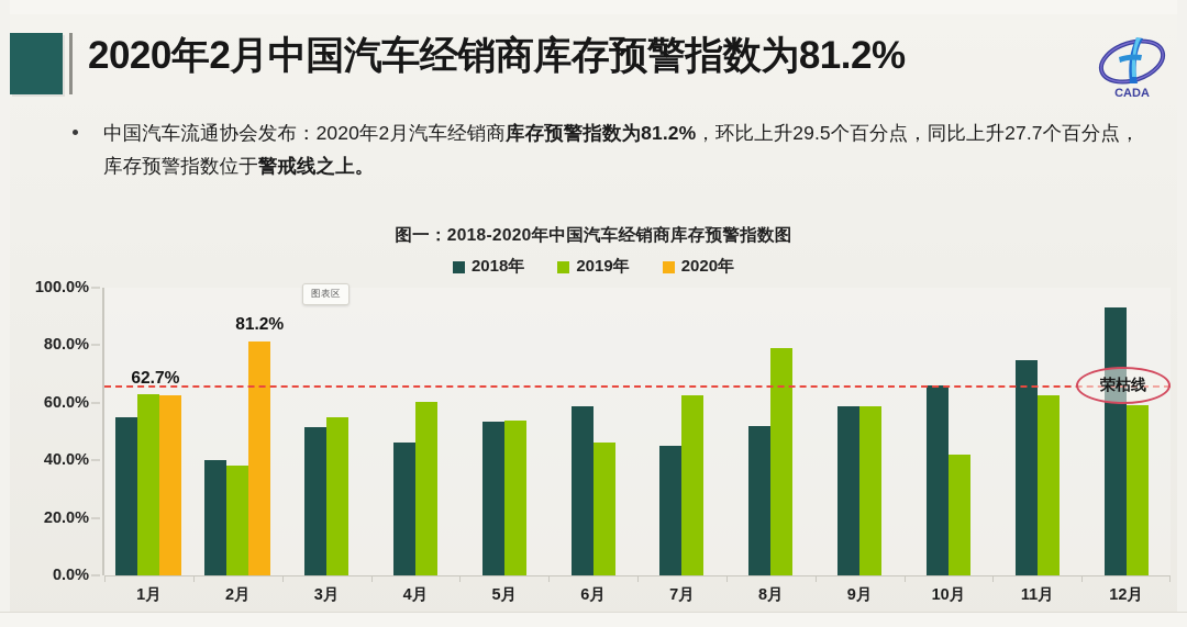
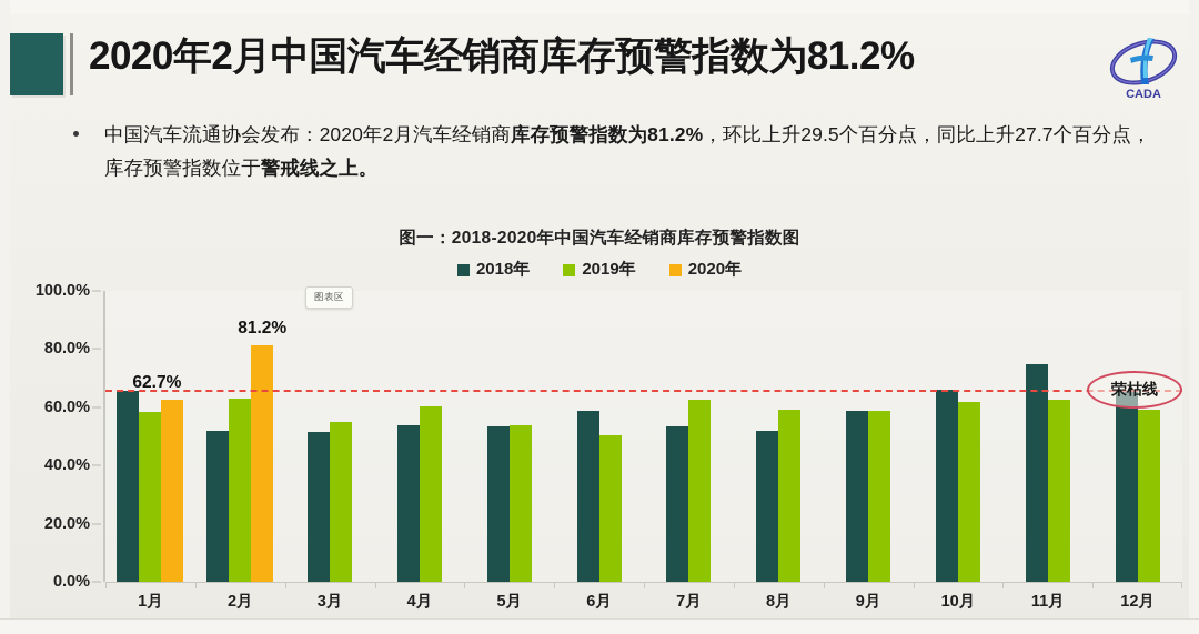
2018年/1月: 55% -> 66%
2019年/1月: 63% -> 58%
2018年/2月: 40% -> 52%
2019年/2月: 38% -> 63%
2018年/4月: 46% -> 54%
2019年/6月: 46% -> 50%
2018年/7月: 45% -> 54%
2019年/8月: 79% -> 59%
2019年/10月: 42% -> 62%
2018年/12月: 93% -> 66%
